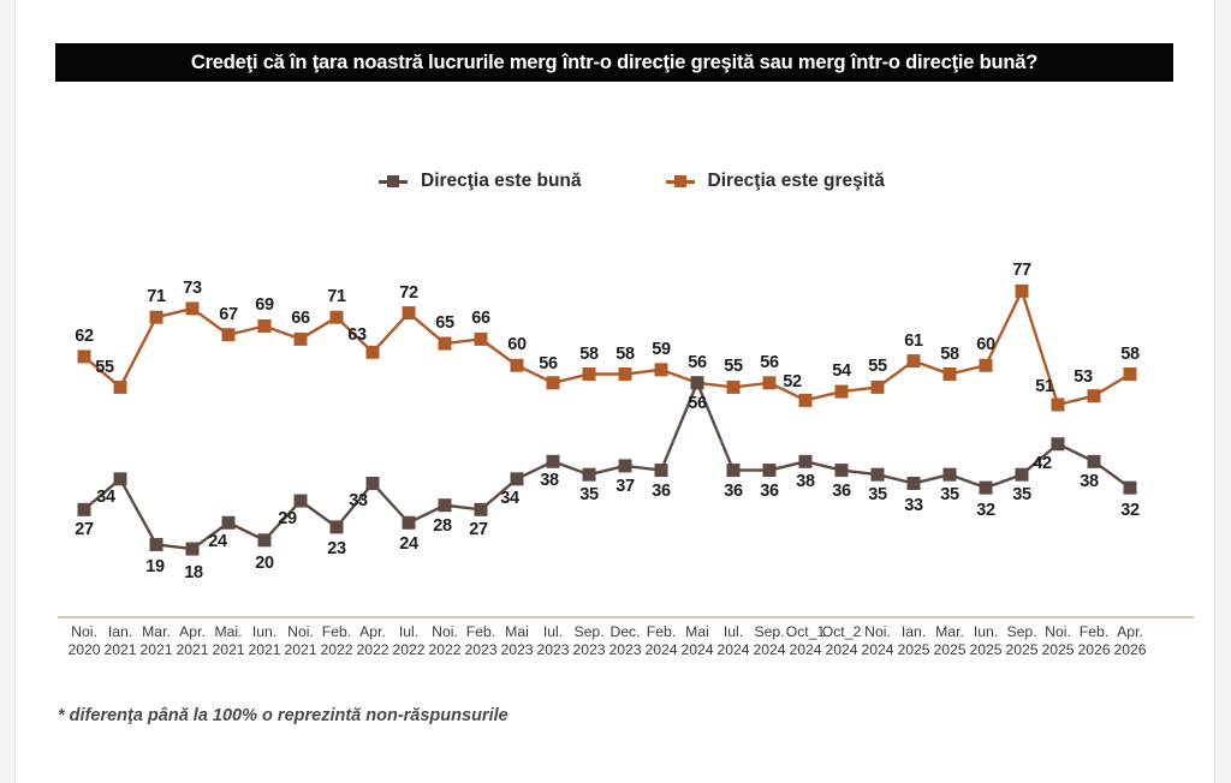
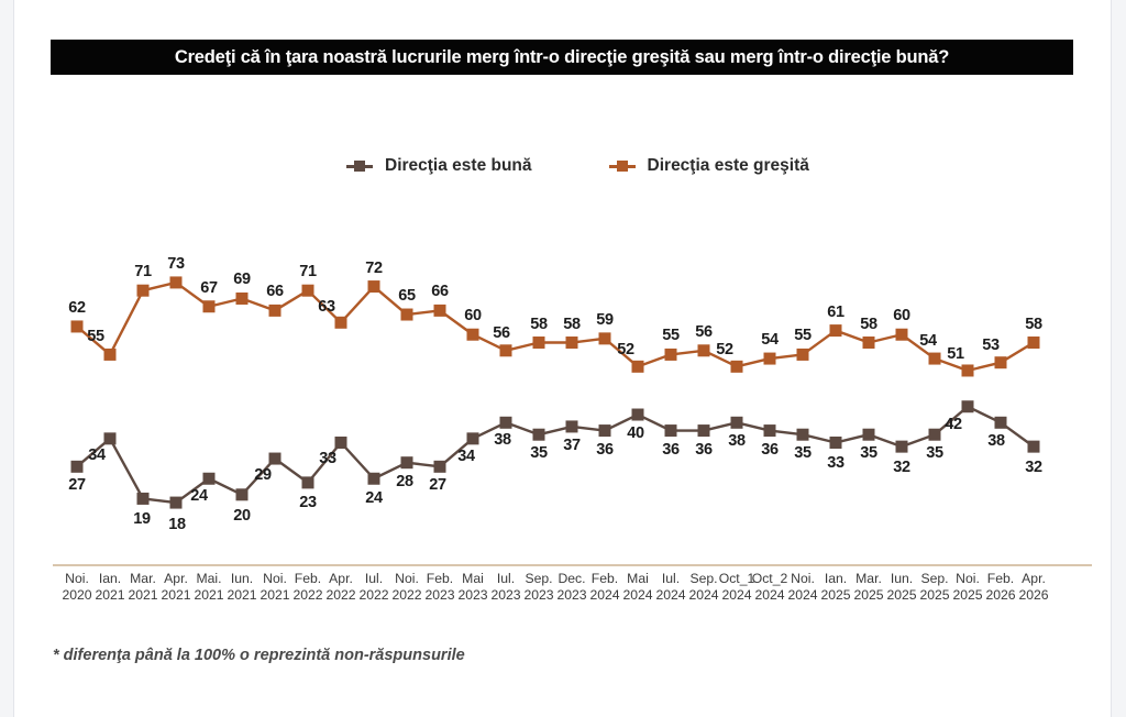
Direcţia este greşită/Mai 2024: 56 -> 52
Direcţia este bună/Mai 2024: 56 -> 40
Direcţia este greşită/Sep. 2025: 77 -> 54
